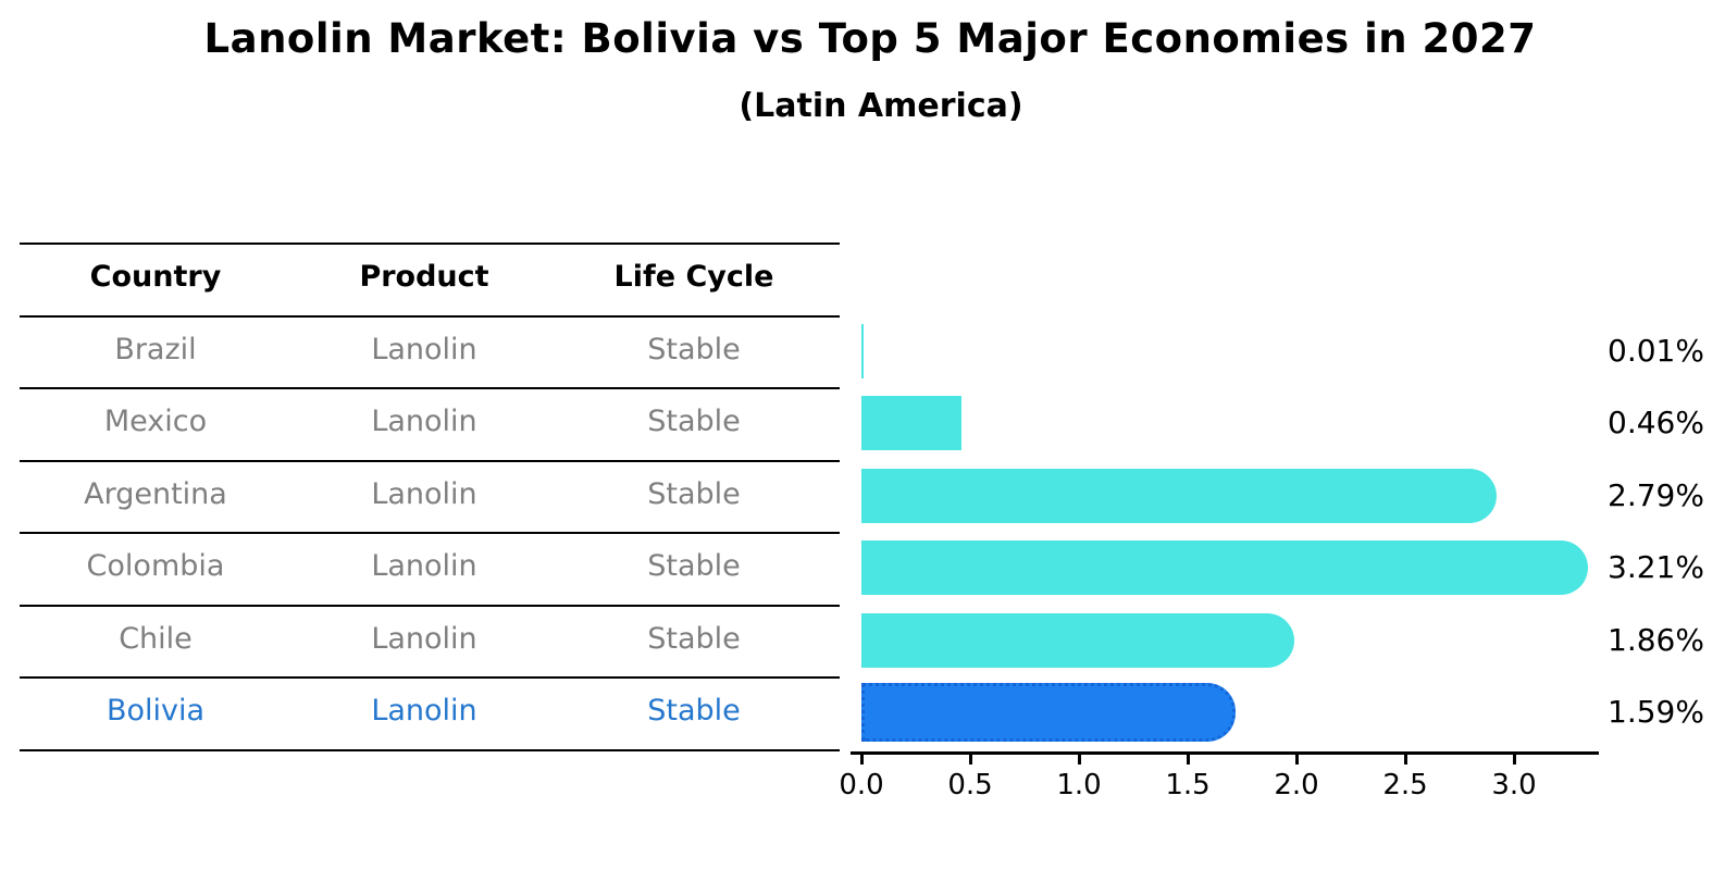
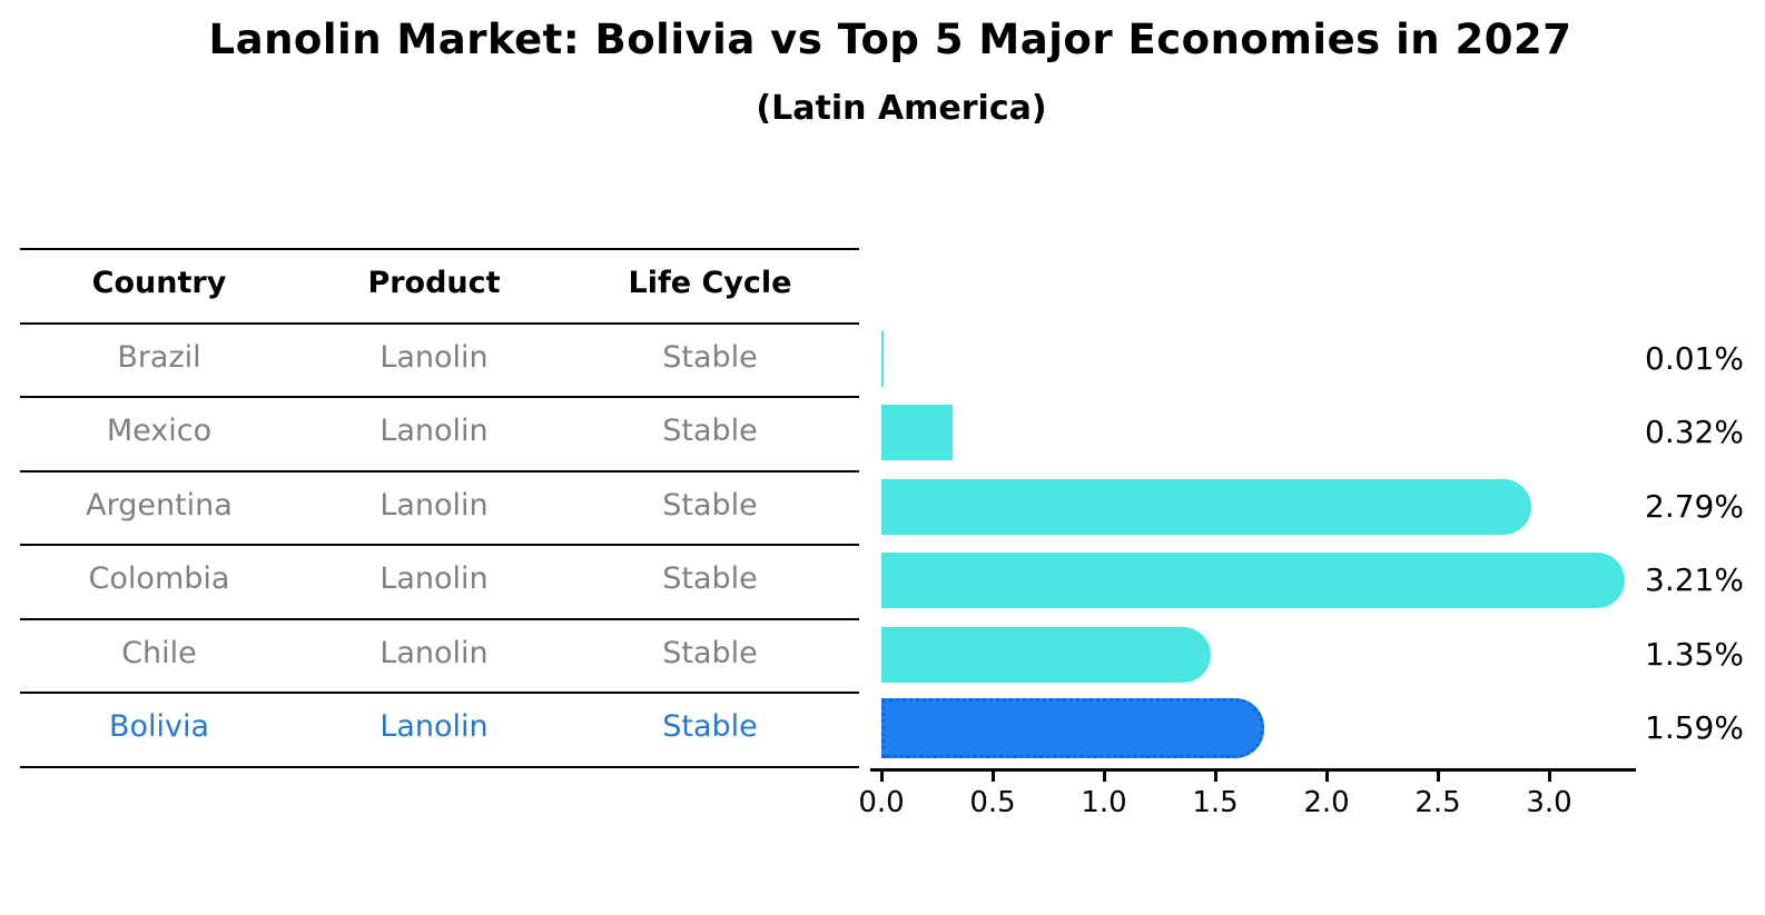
Mexico: 0.46% -> 0.32%
Chile: 1.86% -> 1.35%
